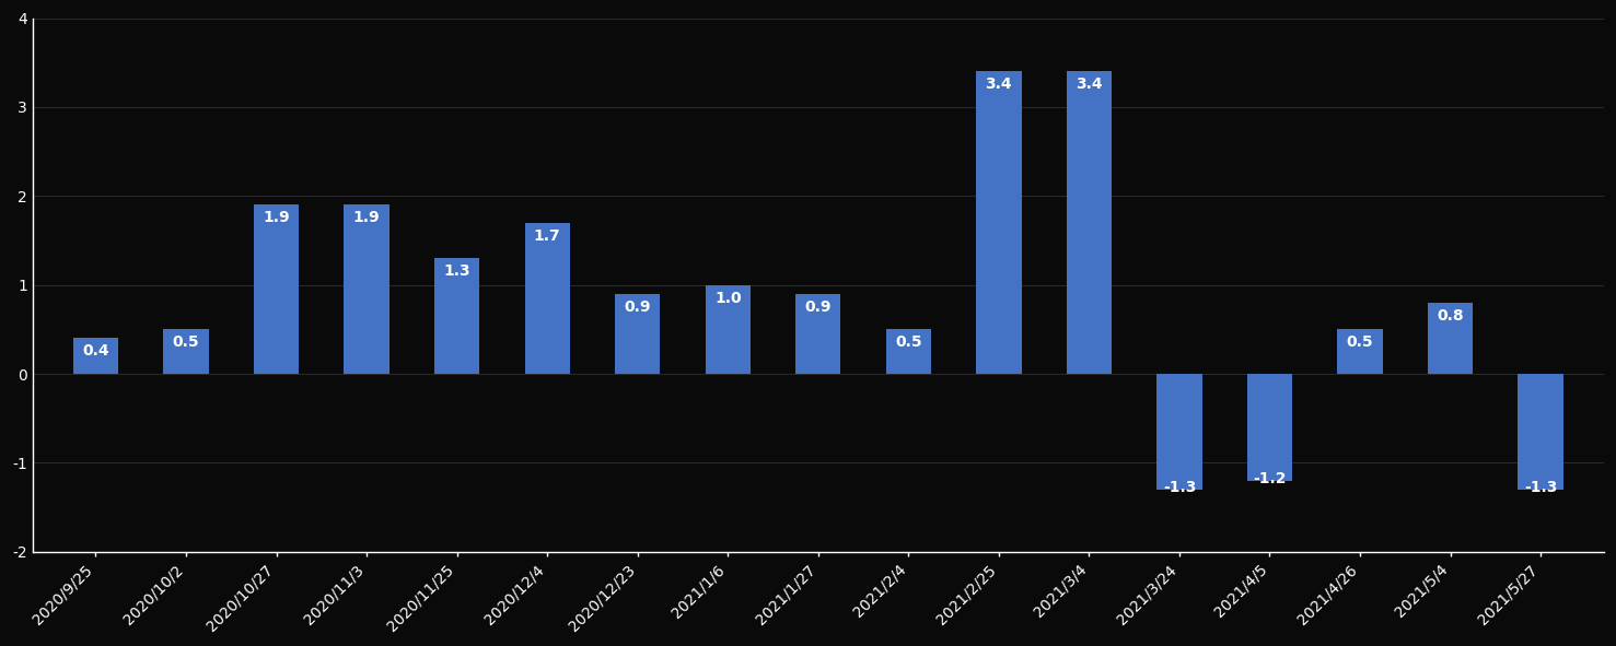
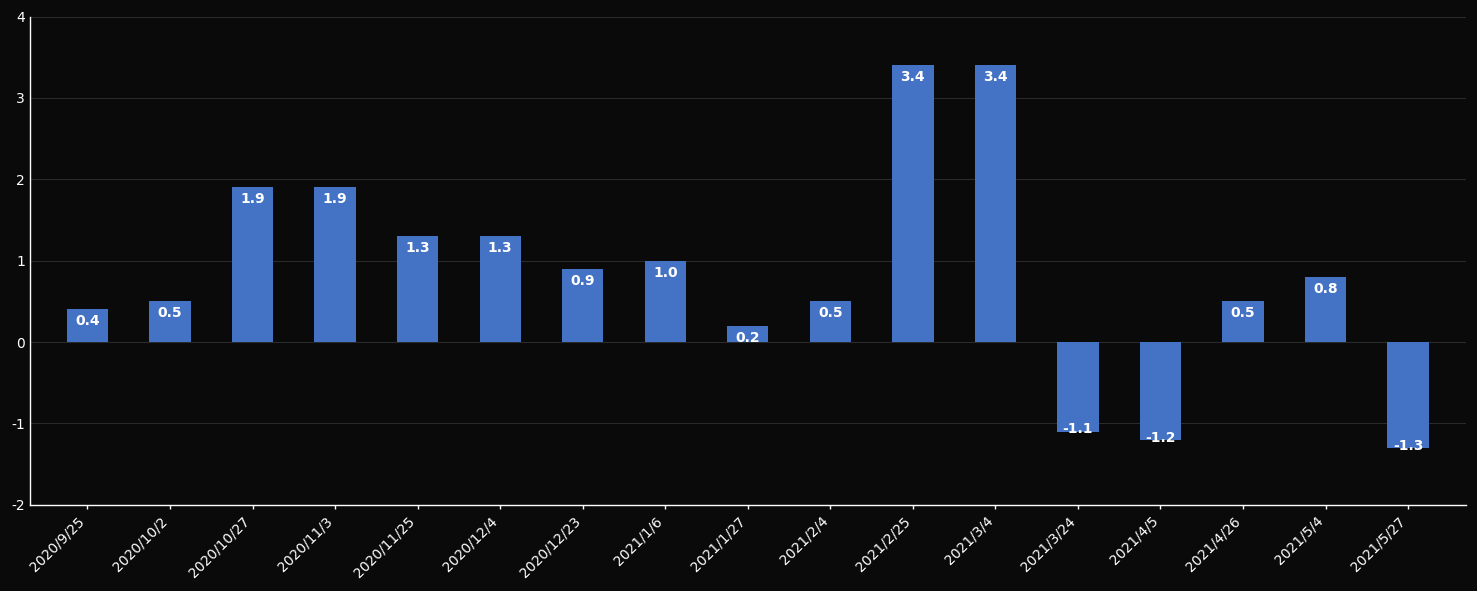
2020/12/4: 1.7 -> 1.3
2021/1/27: 0.9 -> 0.2
2021/3/24: -1.3 -> -1.1
